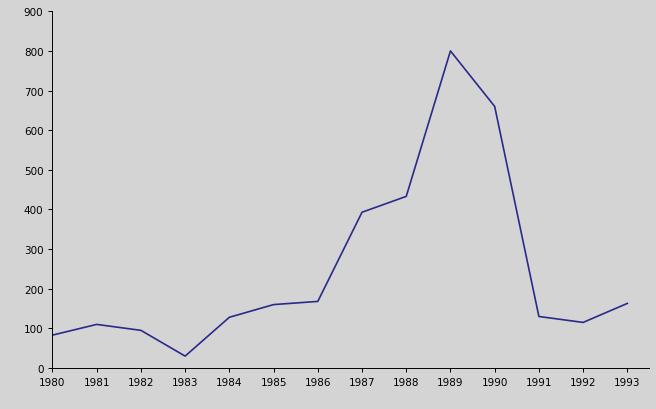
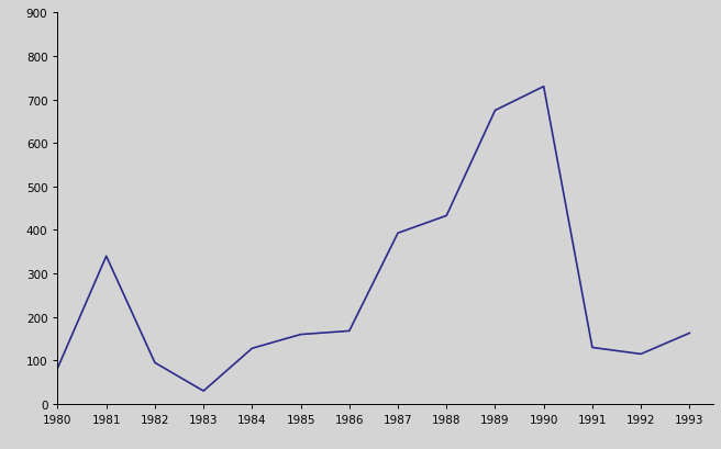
1981: 110 -> 340
1989: 800 -> 675
1990: 660 -> 730
